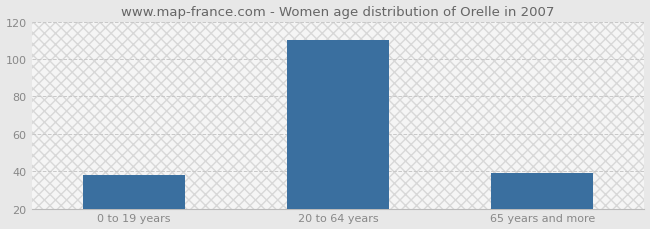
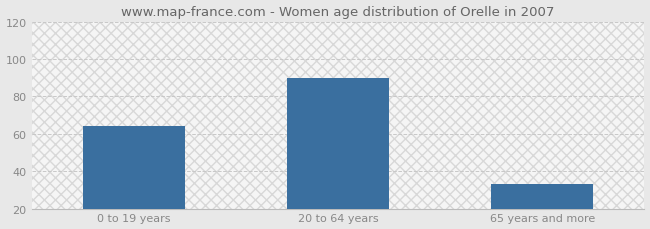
0 to 19 years: 38 -> 64
20 to 64 years: 110 -> 90
65 years and more: 39 -> 33
